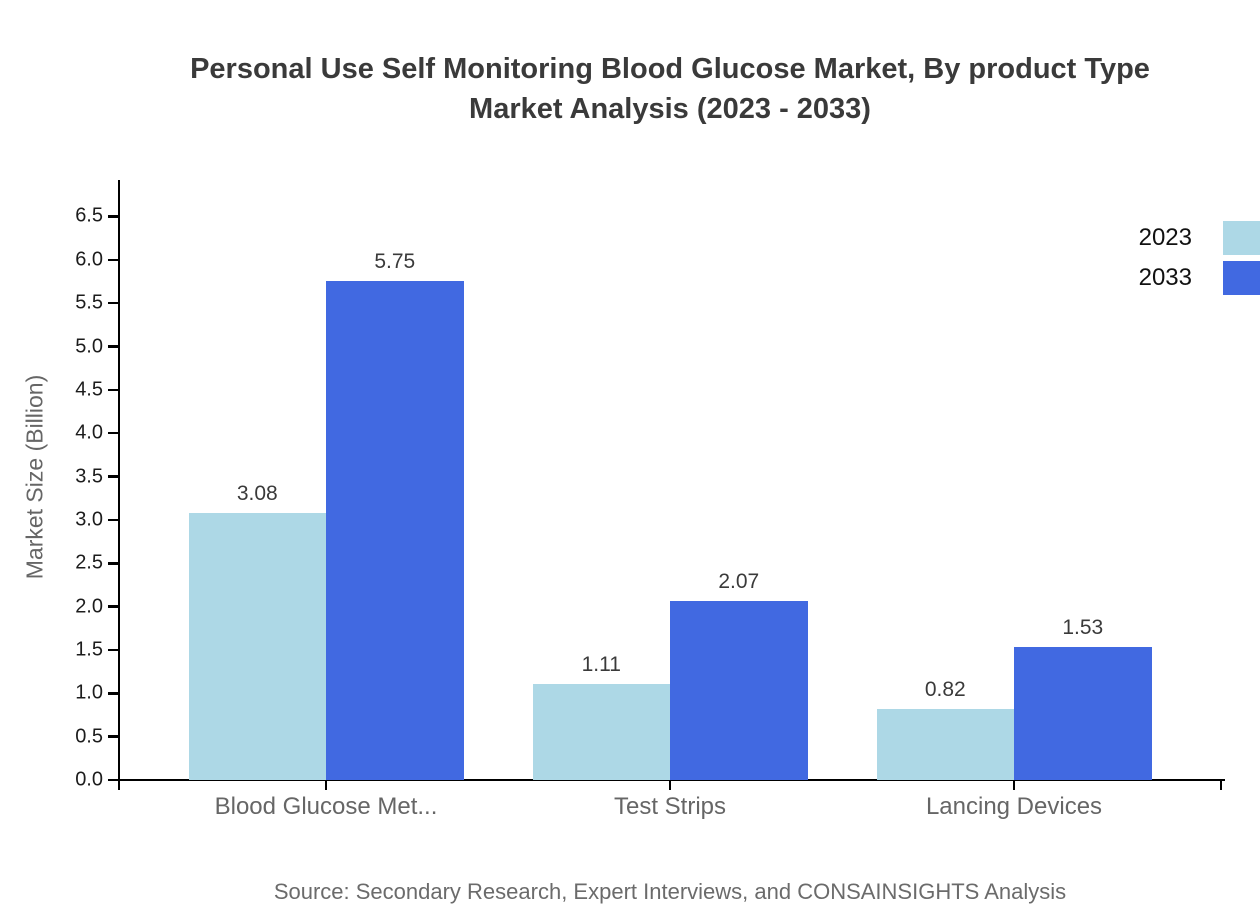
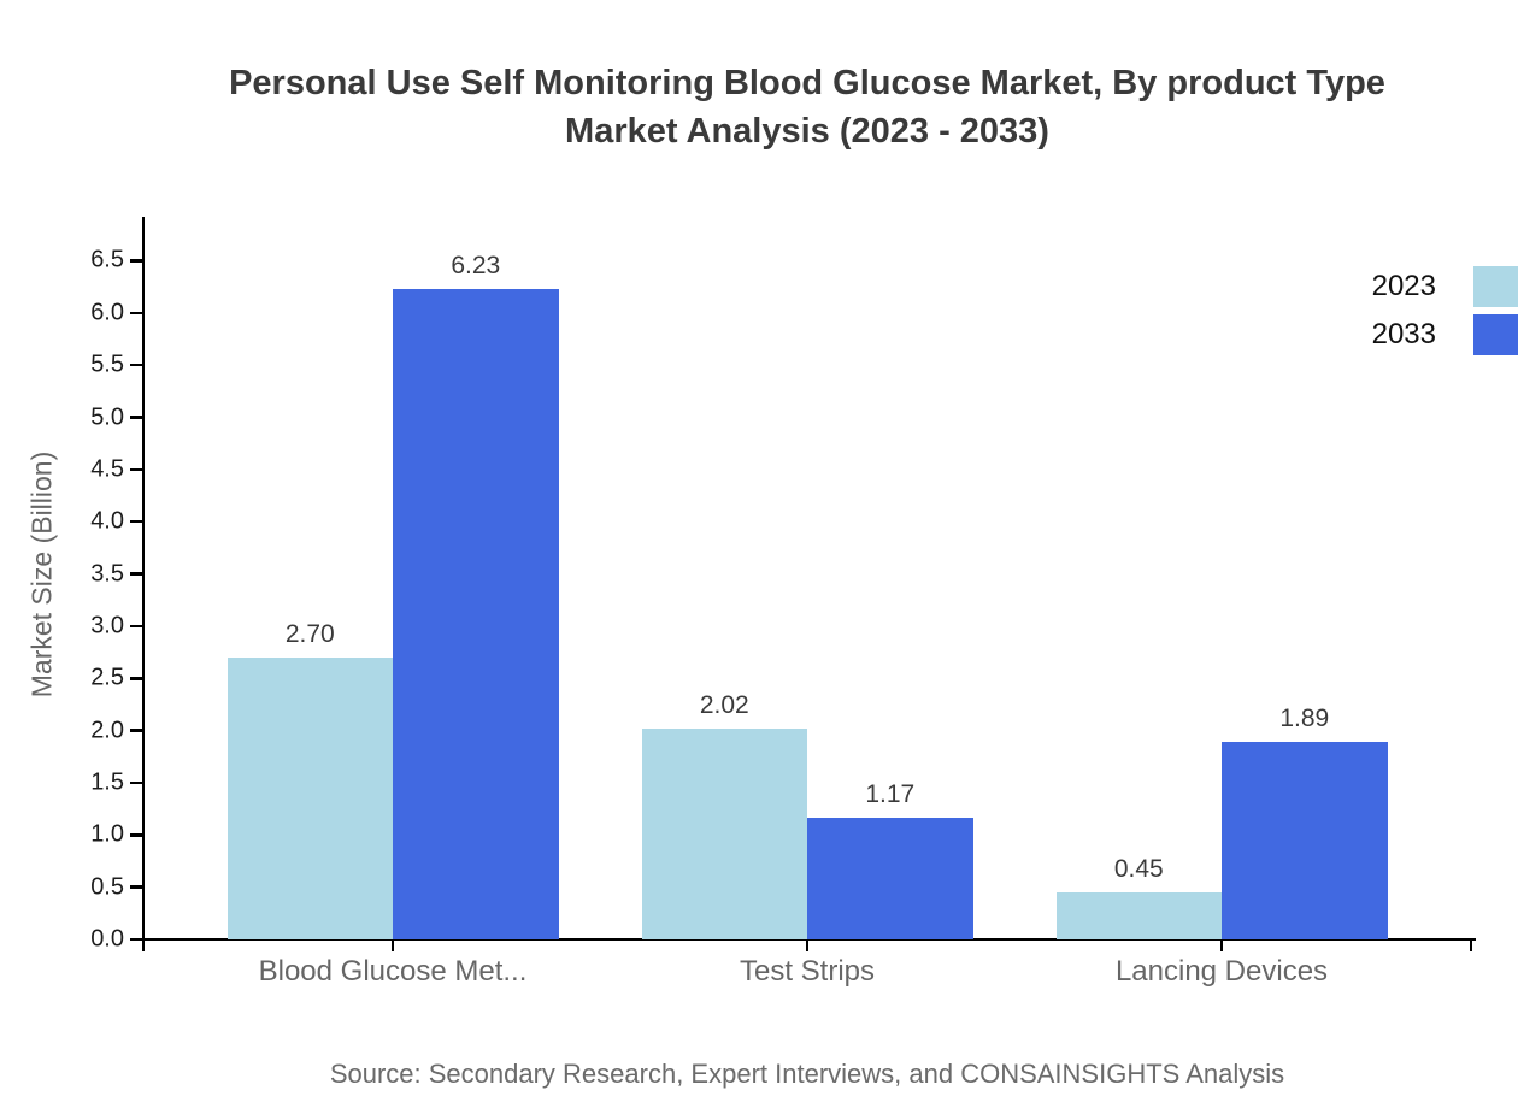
2023/Blood Glucose Met...: 3.08 -> 2.70
2033/Blood Glucose Met...: 5.75 -> 6.23
2023/Test Strips: 1.11 -> 2.02
2033/Test Strips: 2.07 -> 1.17
2023/Lancing Devices: 0.82 -> 0.45
2033/Lancing Devices: 1.53 -> 1.89
